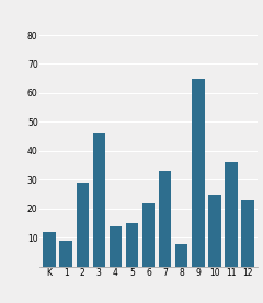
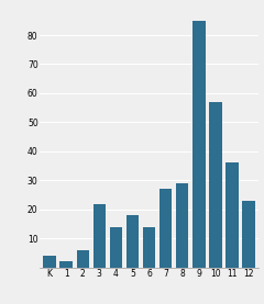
K: 12 -> 4
1: 9 -> 2
2: 29 -> 6
3: 46 -> 22
5: 15 -> 18
6: 22 -> 14
7: 33 -> 27
8: 8 -> 29
9: 65 -> 85
10: 25 -> 57
